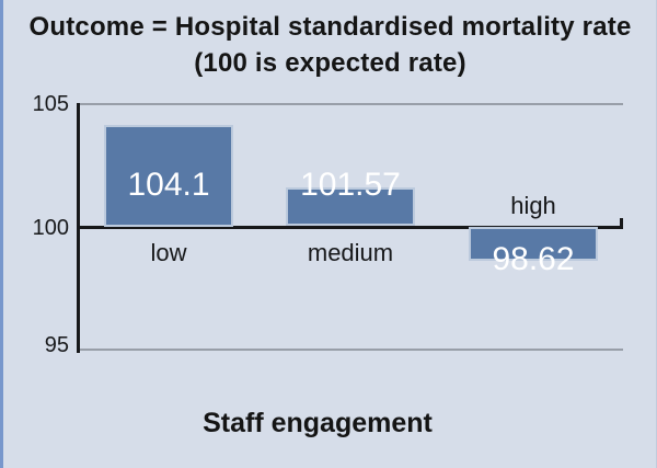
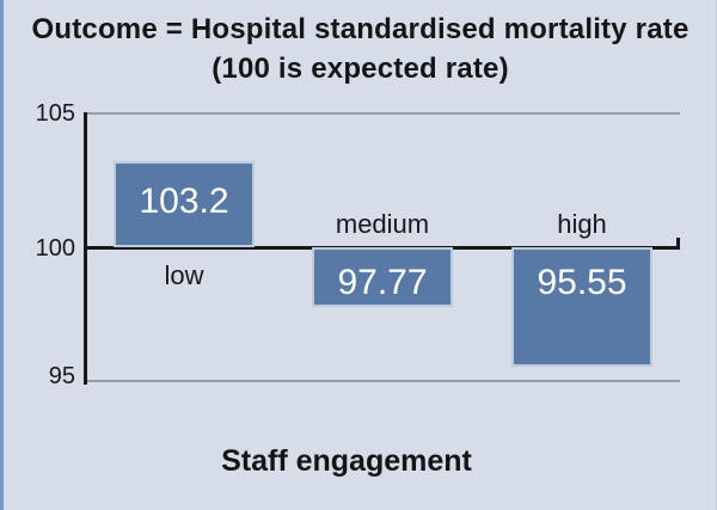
low: 104.1 -> 103.2
medium: 101.57 -> 97.77
high: 98.62 -> 95.55
